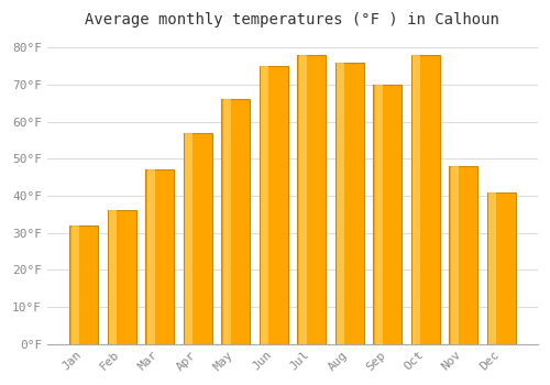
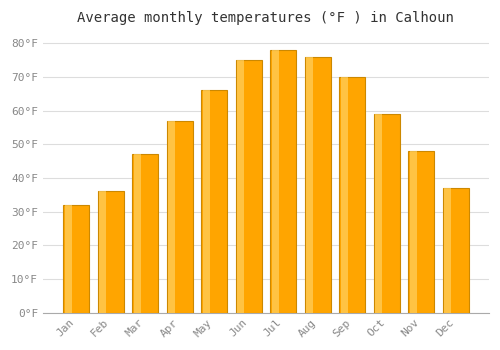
Oct: 78°F -> 59°F
Dec: 41°F -> 37°F
